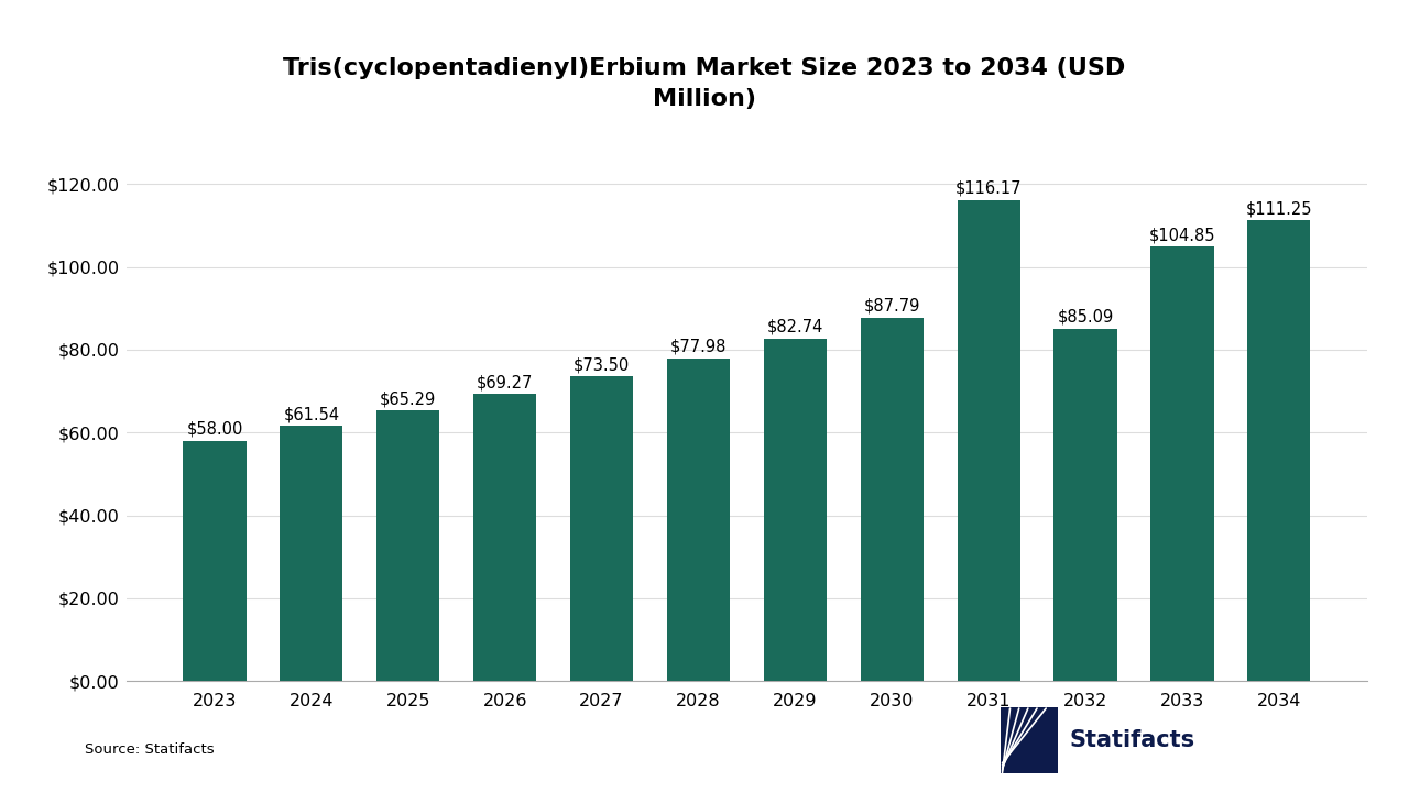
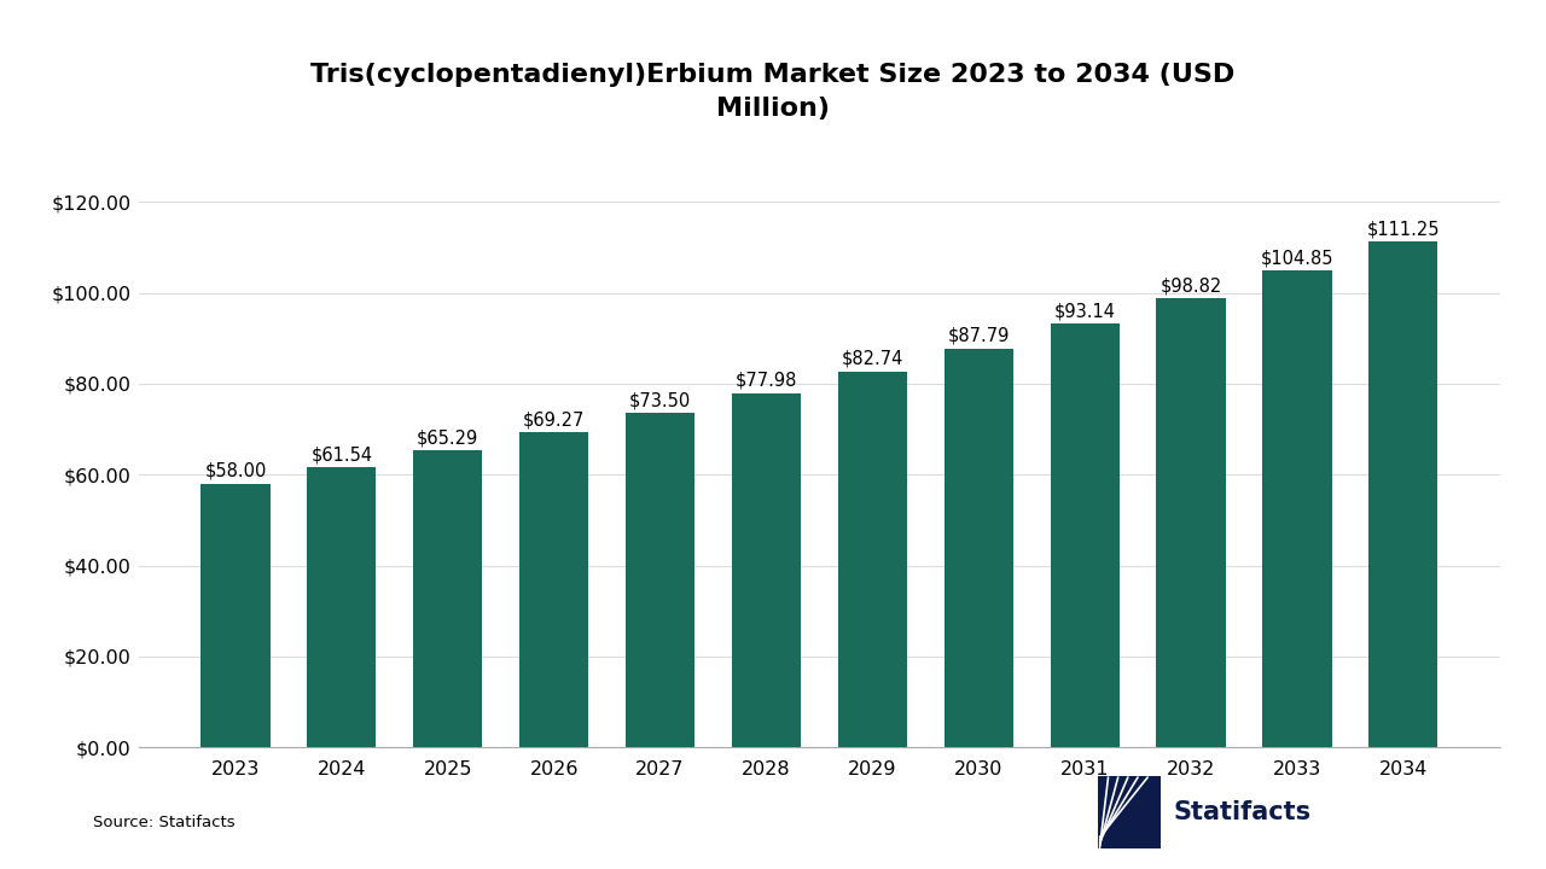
2031: $116.17 -> $93.14
2032: $85.09 -> $98.82
